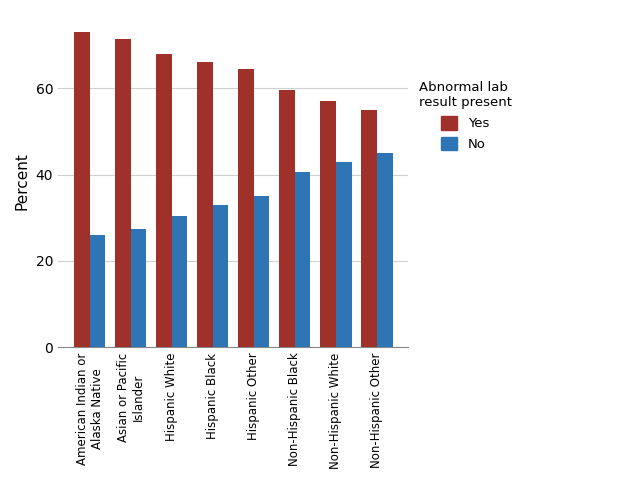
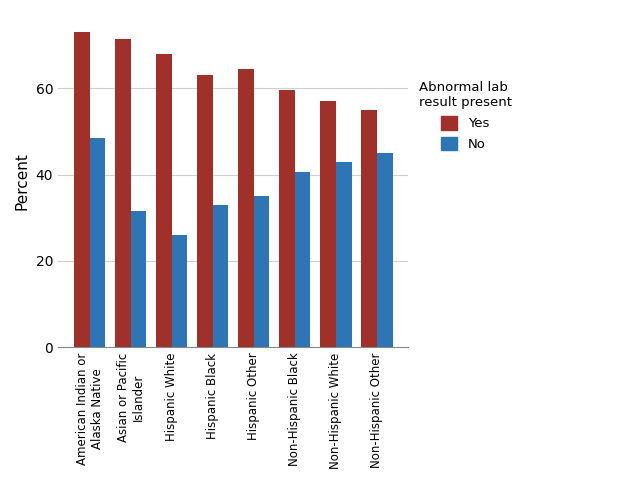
No/American Indian or Alaska Native: 26.0 -> 48.5
No/Asian or Pacific Islander: 27.5 -> 31.5
No/Hispanic White: 30.5 -> 26.0
Yes/Hispanic Black: 66.0 -> 63.0
